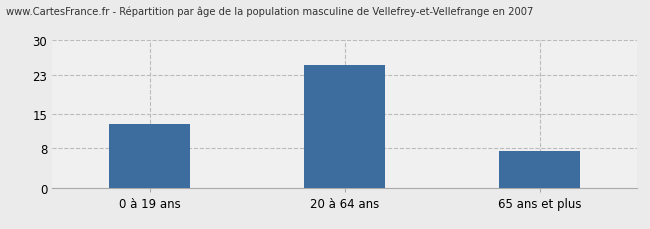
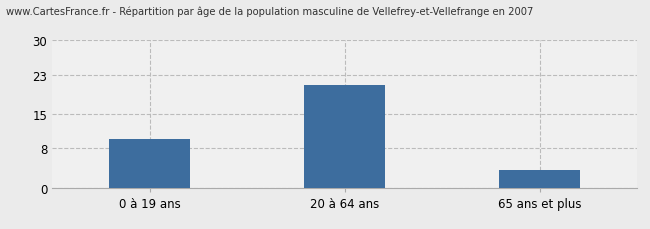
0 à 19 ans: 13.0 -> 10.0
20 à 64 ans: 25.0 -> 21.0
65 ans et plus: 7.5 -> 3.5
